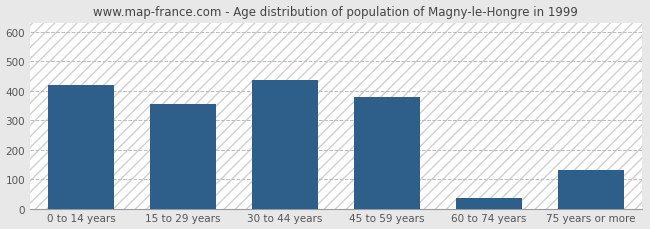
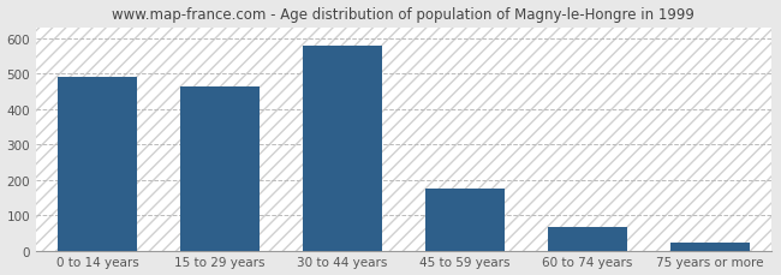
0 to 14 years: 420 -> 490
15 to 29 years: 355 -> 462
30 to 44 years: 435 -> 578
45 to 59 years: 380 -> 175
60 to 74 years: 35 -> 68
75 years or more: 130 -> 22
